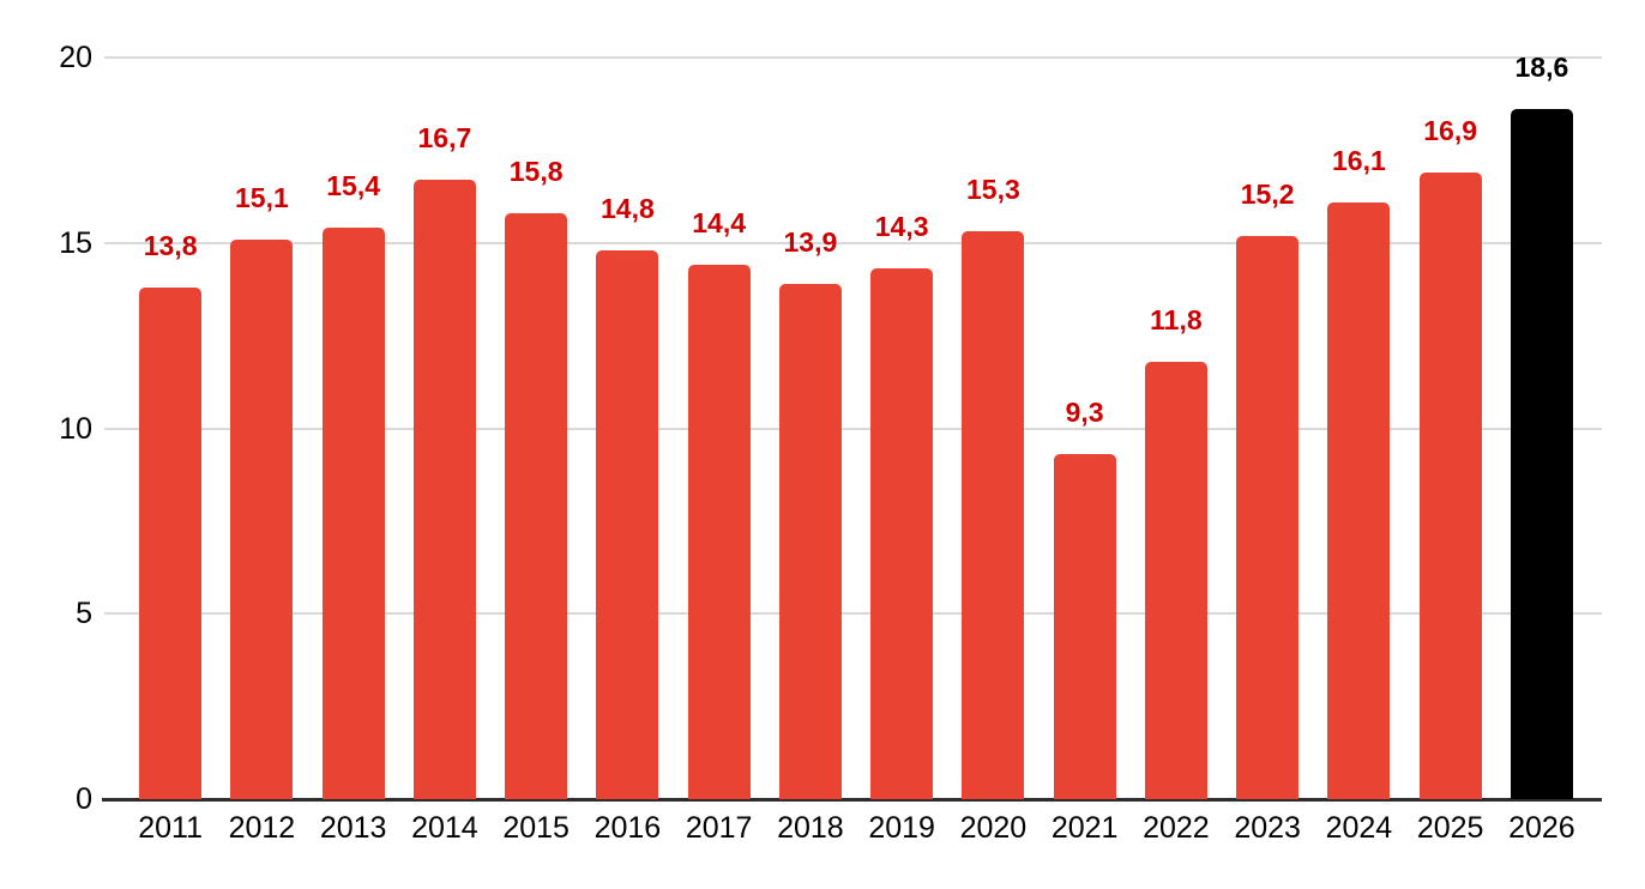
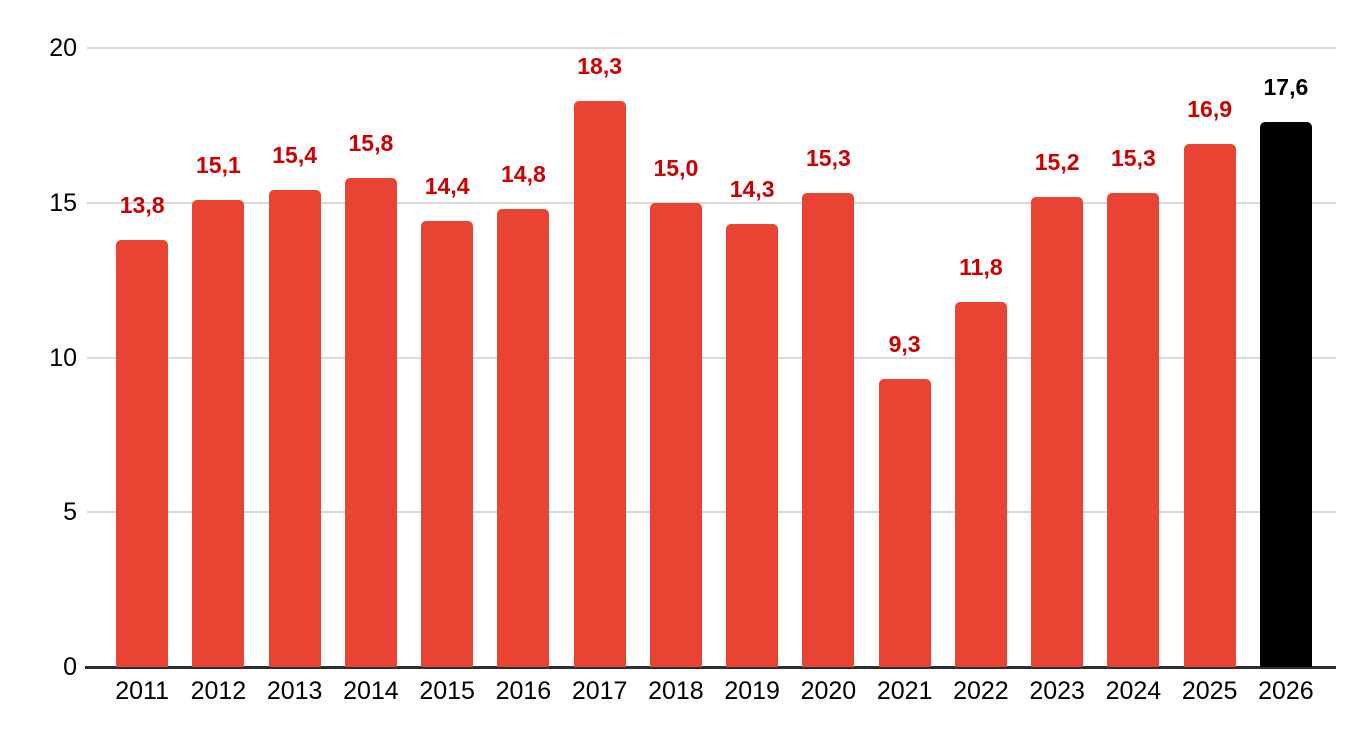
2014: 16,7 -> 15,8
2015: 15,8 -> 14,4
2017: 14,4 -> 18,3
2018: 13,9 -> 15,0
2024: 16,1 -> 15,3
2026: 18,6 -> 17,6
